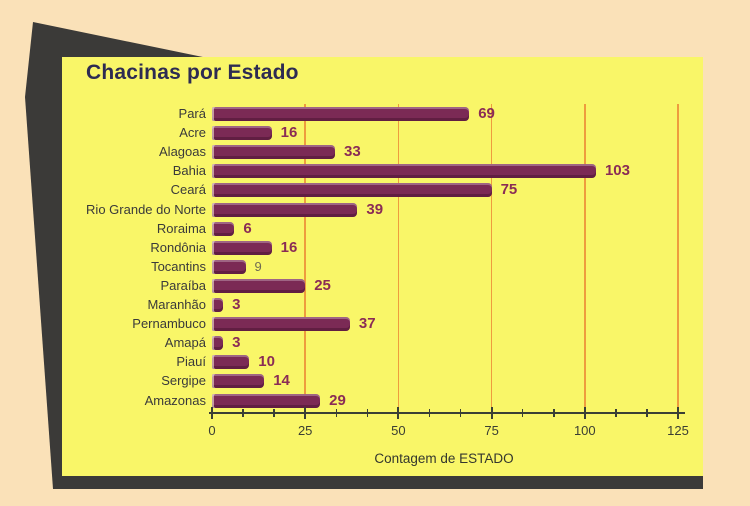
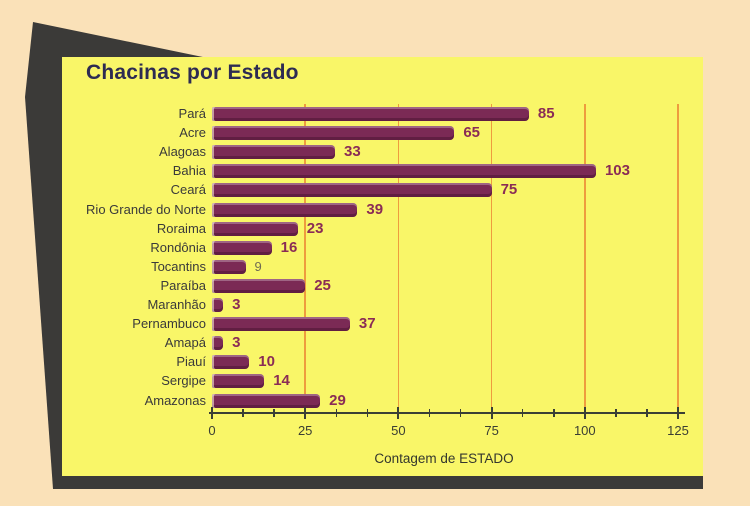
Pará: 69 -> 85
Acre: 16 -> 65
Roraima: 6 -> 23
